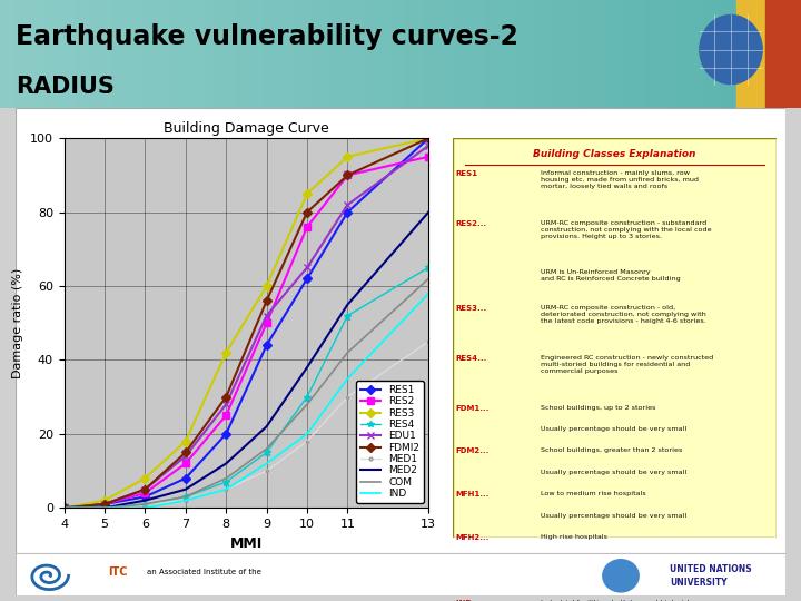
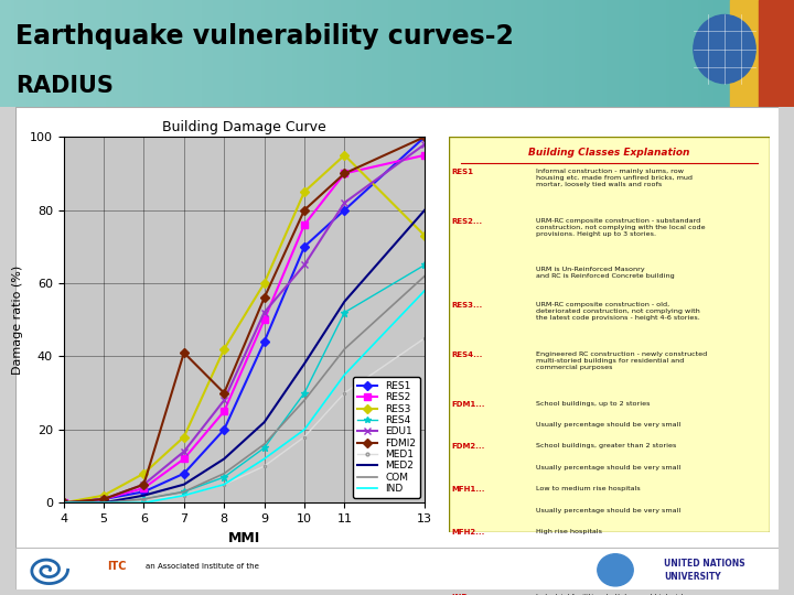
Building Damage Curve/FDMI2/7: 15 -> 41
Building Damage Curve/RES1/10: 62 -> 70
Building Damage Curve/RES3/13: 100 -> 73
